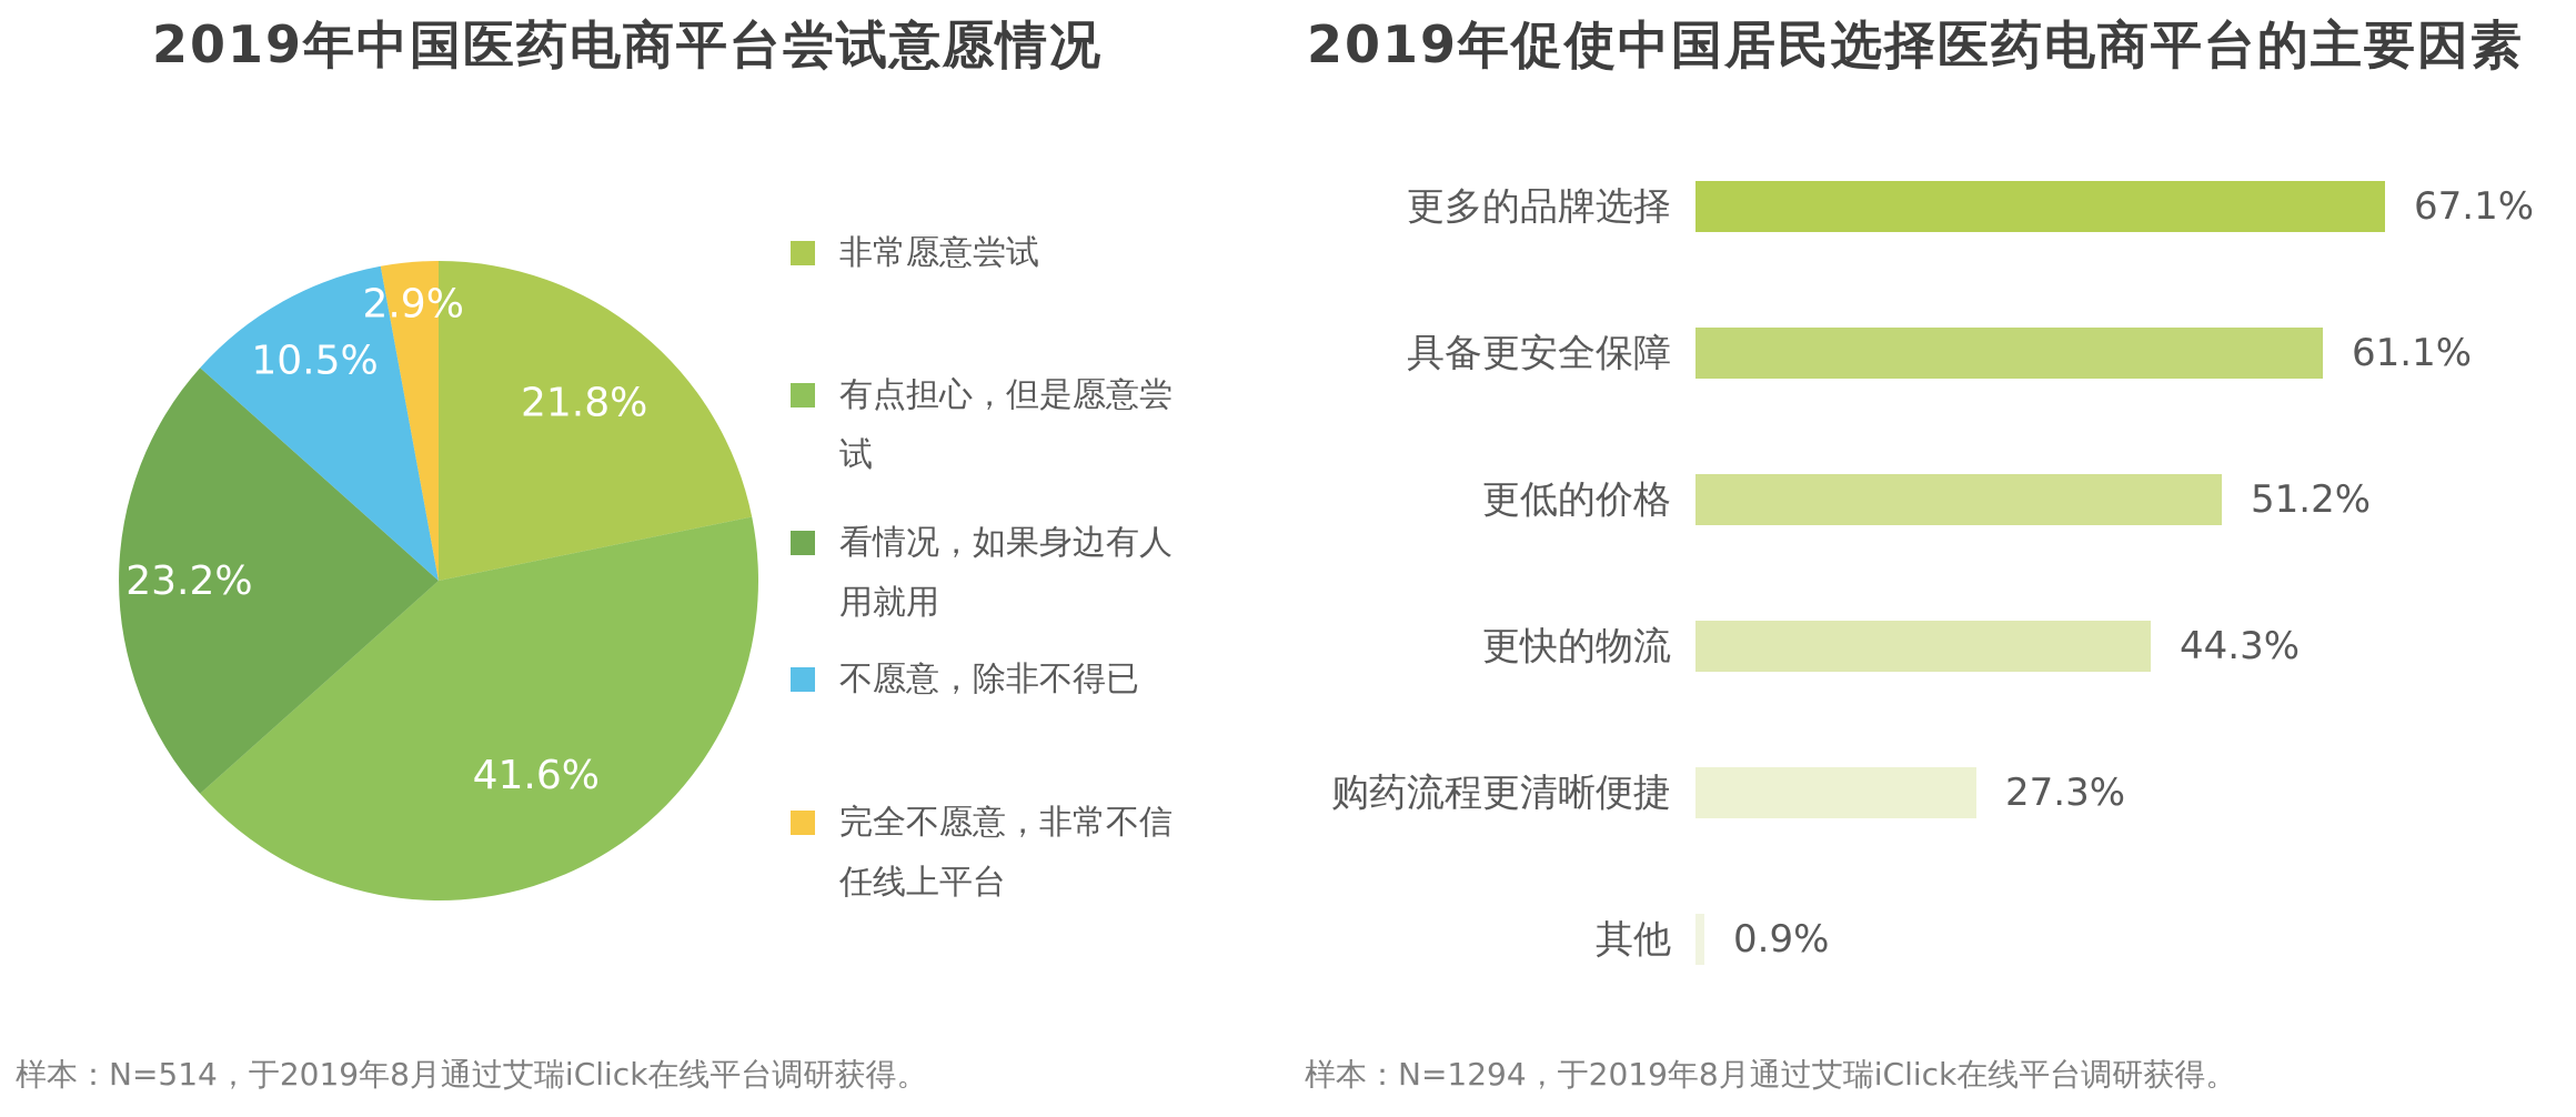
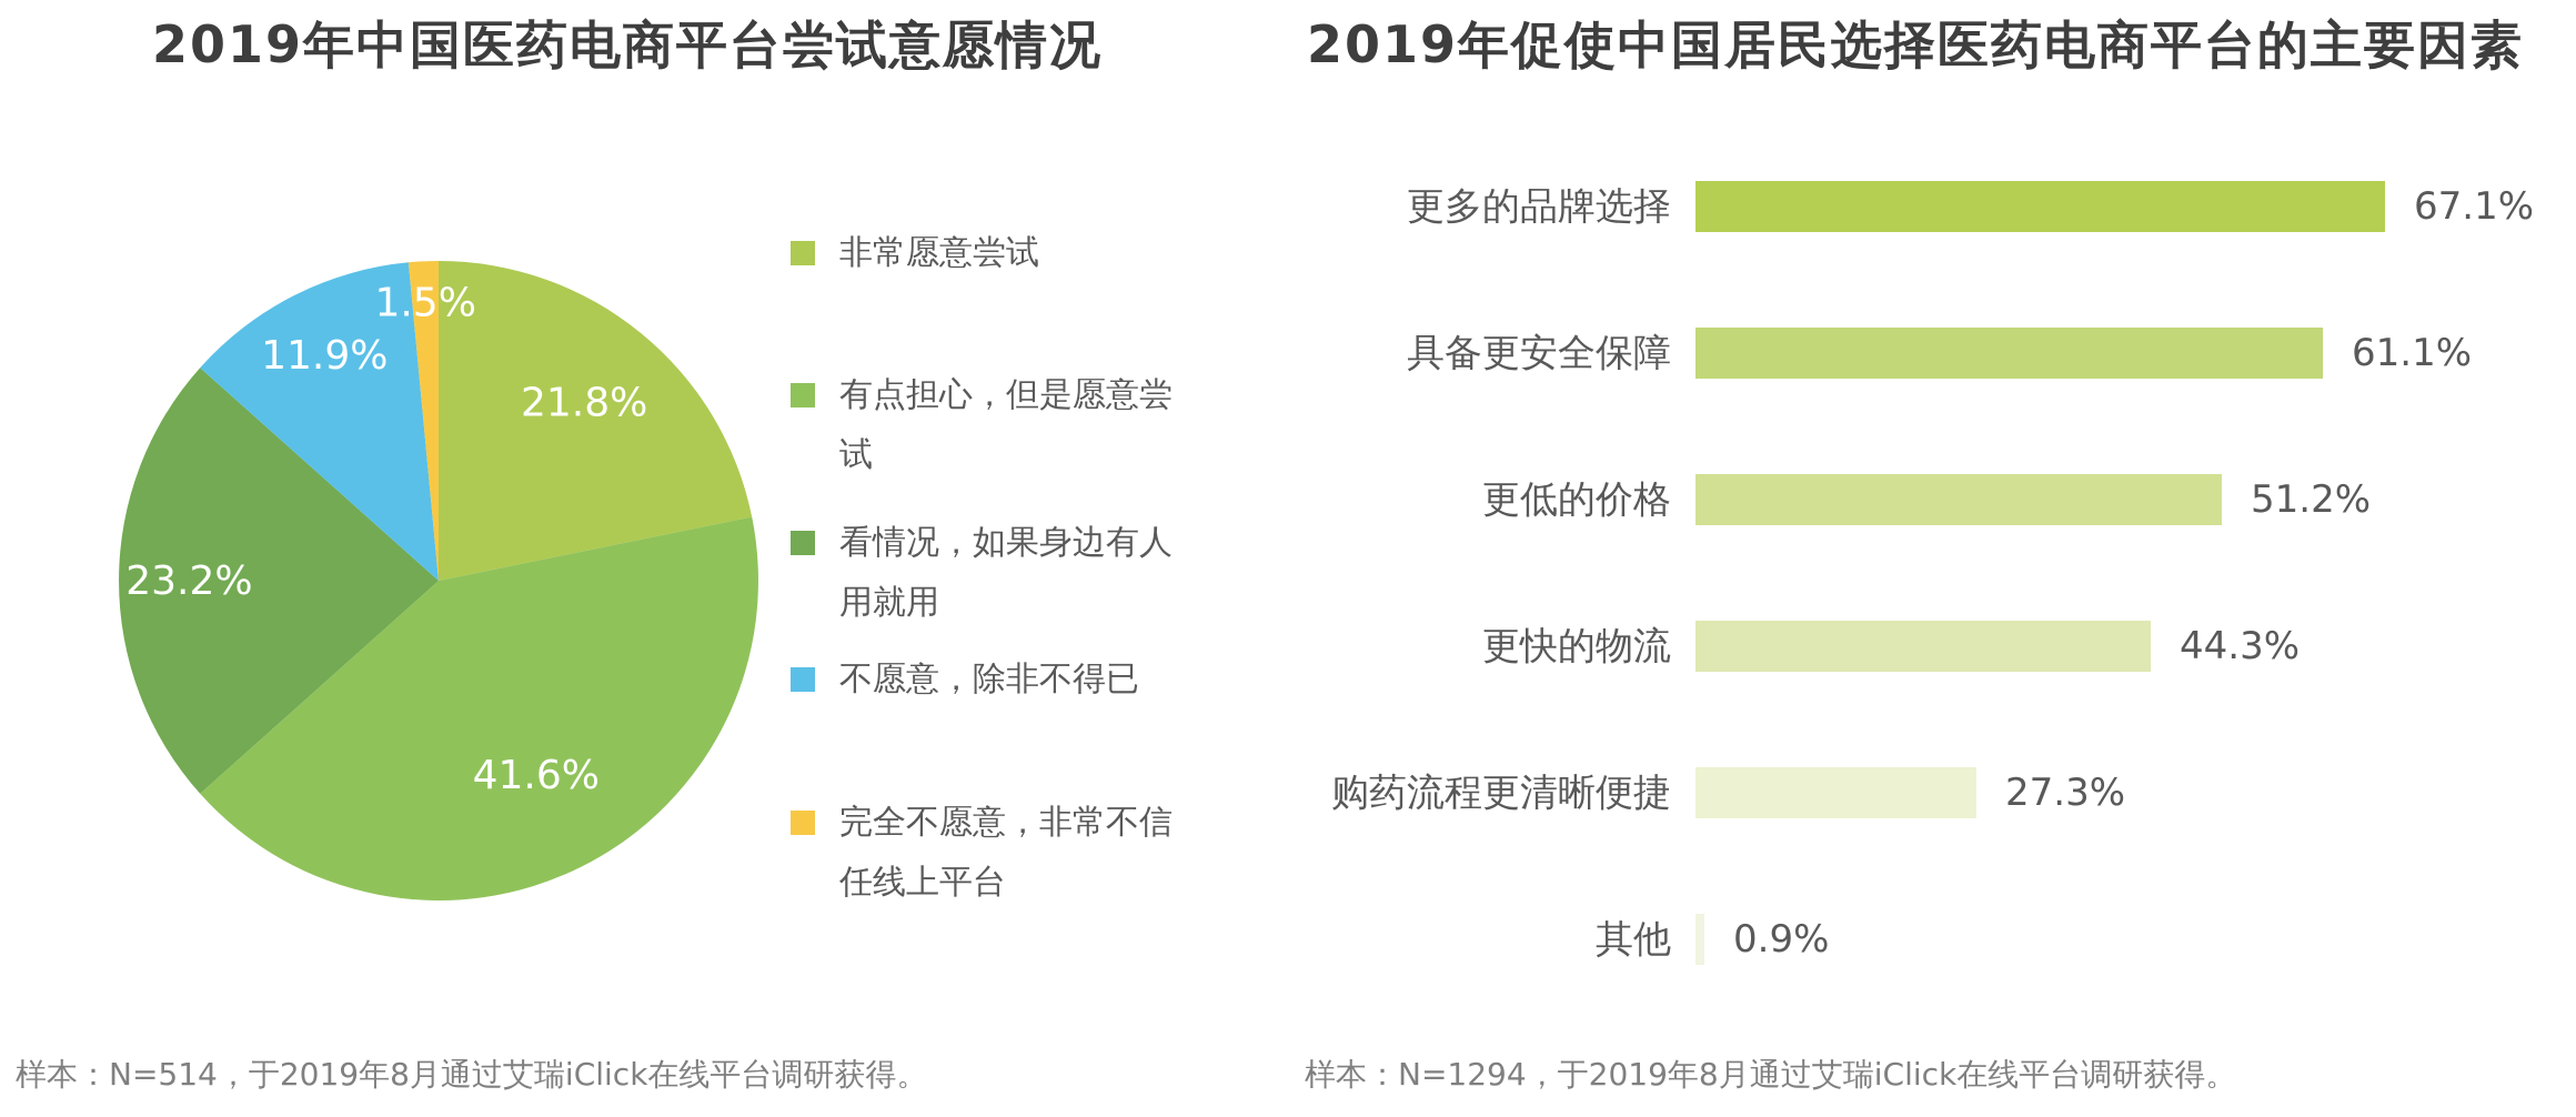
2019年中国医药电商平台尝试意愿情况/不愿意，除非不得已: 10.5% -> 11.9%
2019年中国医药电商平台尝试意愿情况/完全不愿意，非常不信任线上平台: 2.9% -> 1.5%
